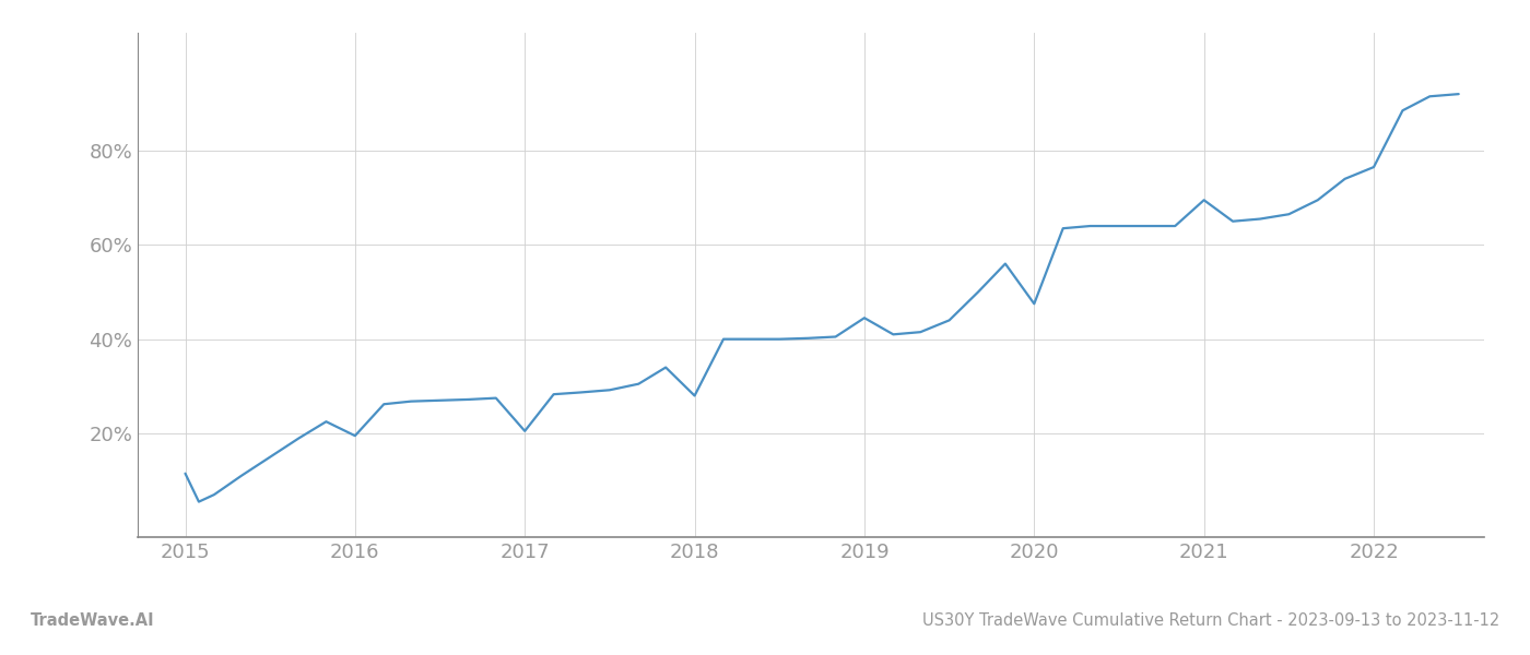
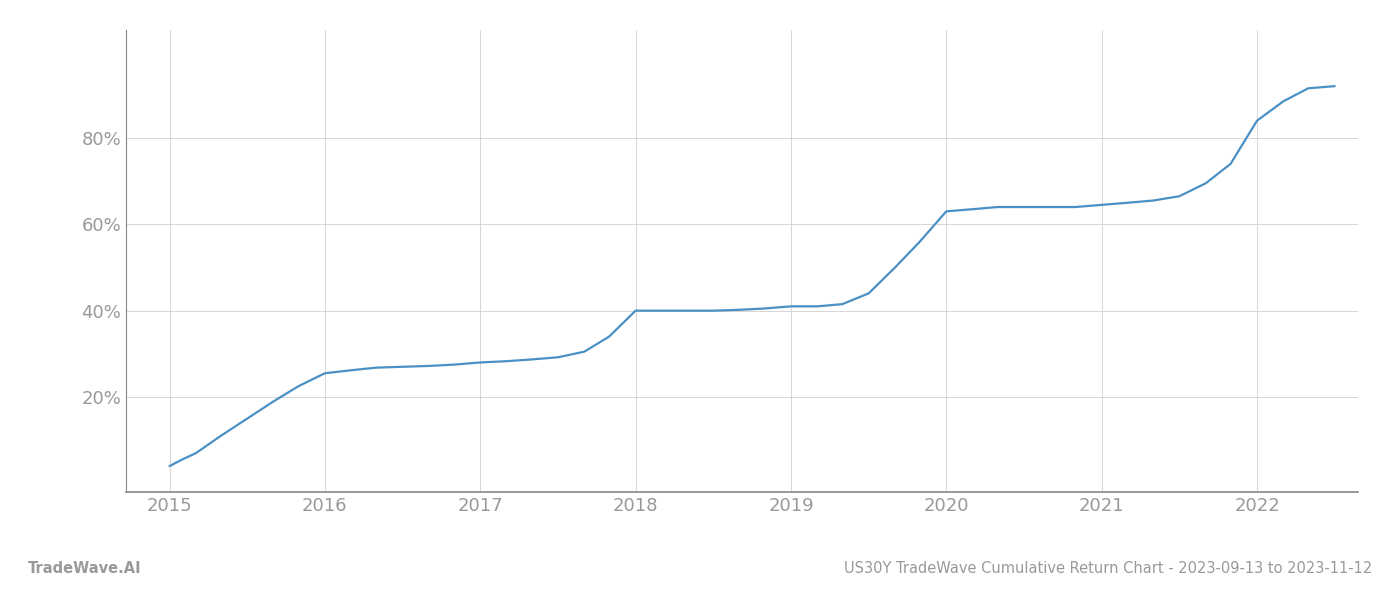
2015: 11.5% -> 4.0%
2016: 19.5% -> 25.5%
2017: 20.5% -> 28.0%
2018: 28.0% -> 40.0%
2019: 44.5% -> 41.0%
2020: 47.5% -> 63.0%
2021: 69.5% -> 64.5%
2022: 76.5% -> 84.0%
